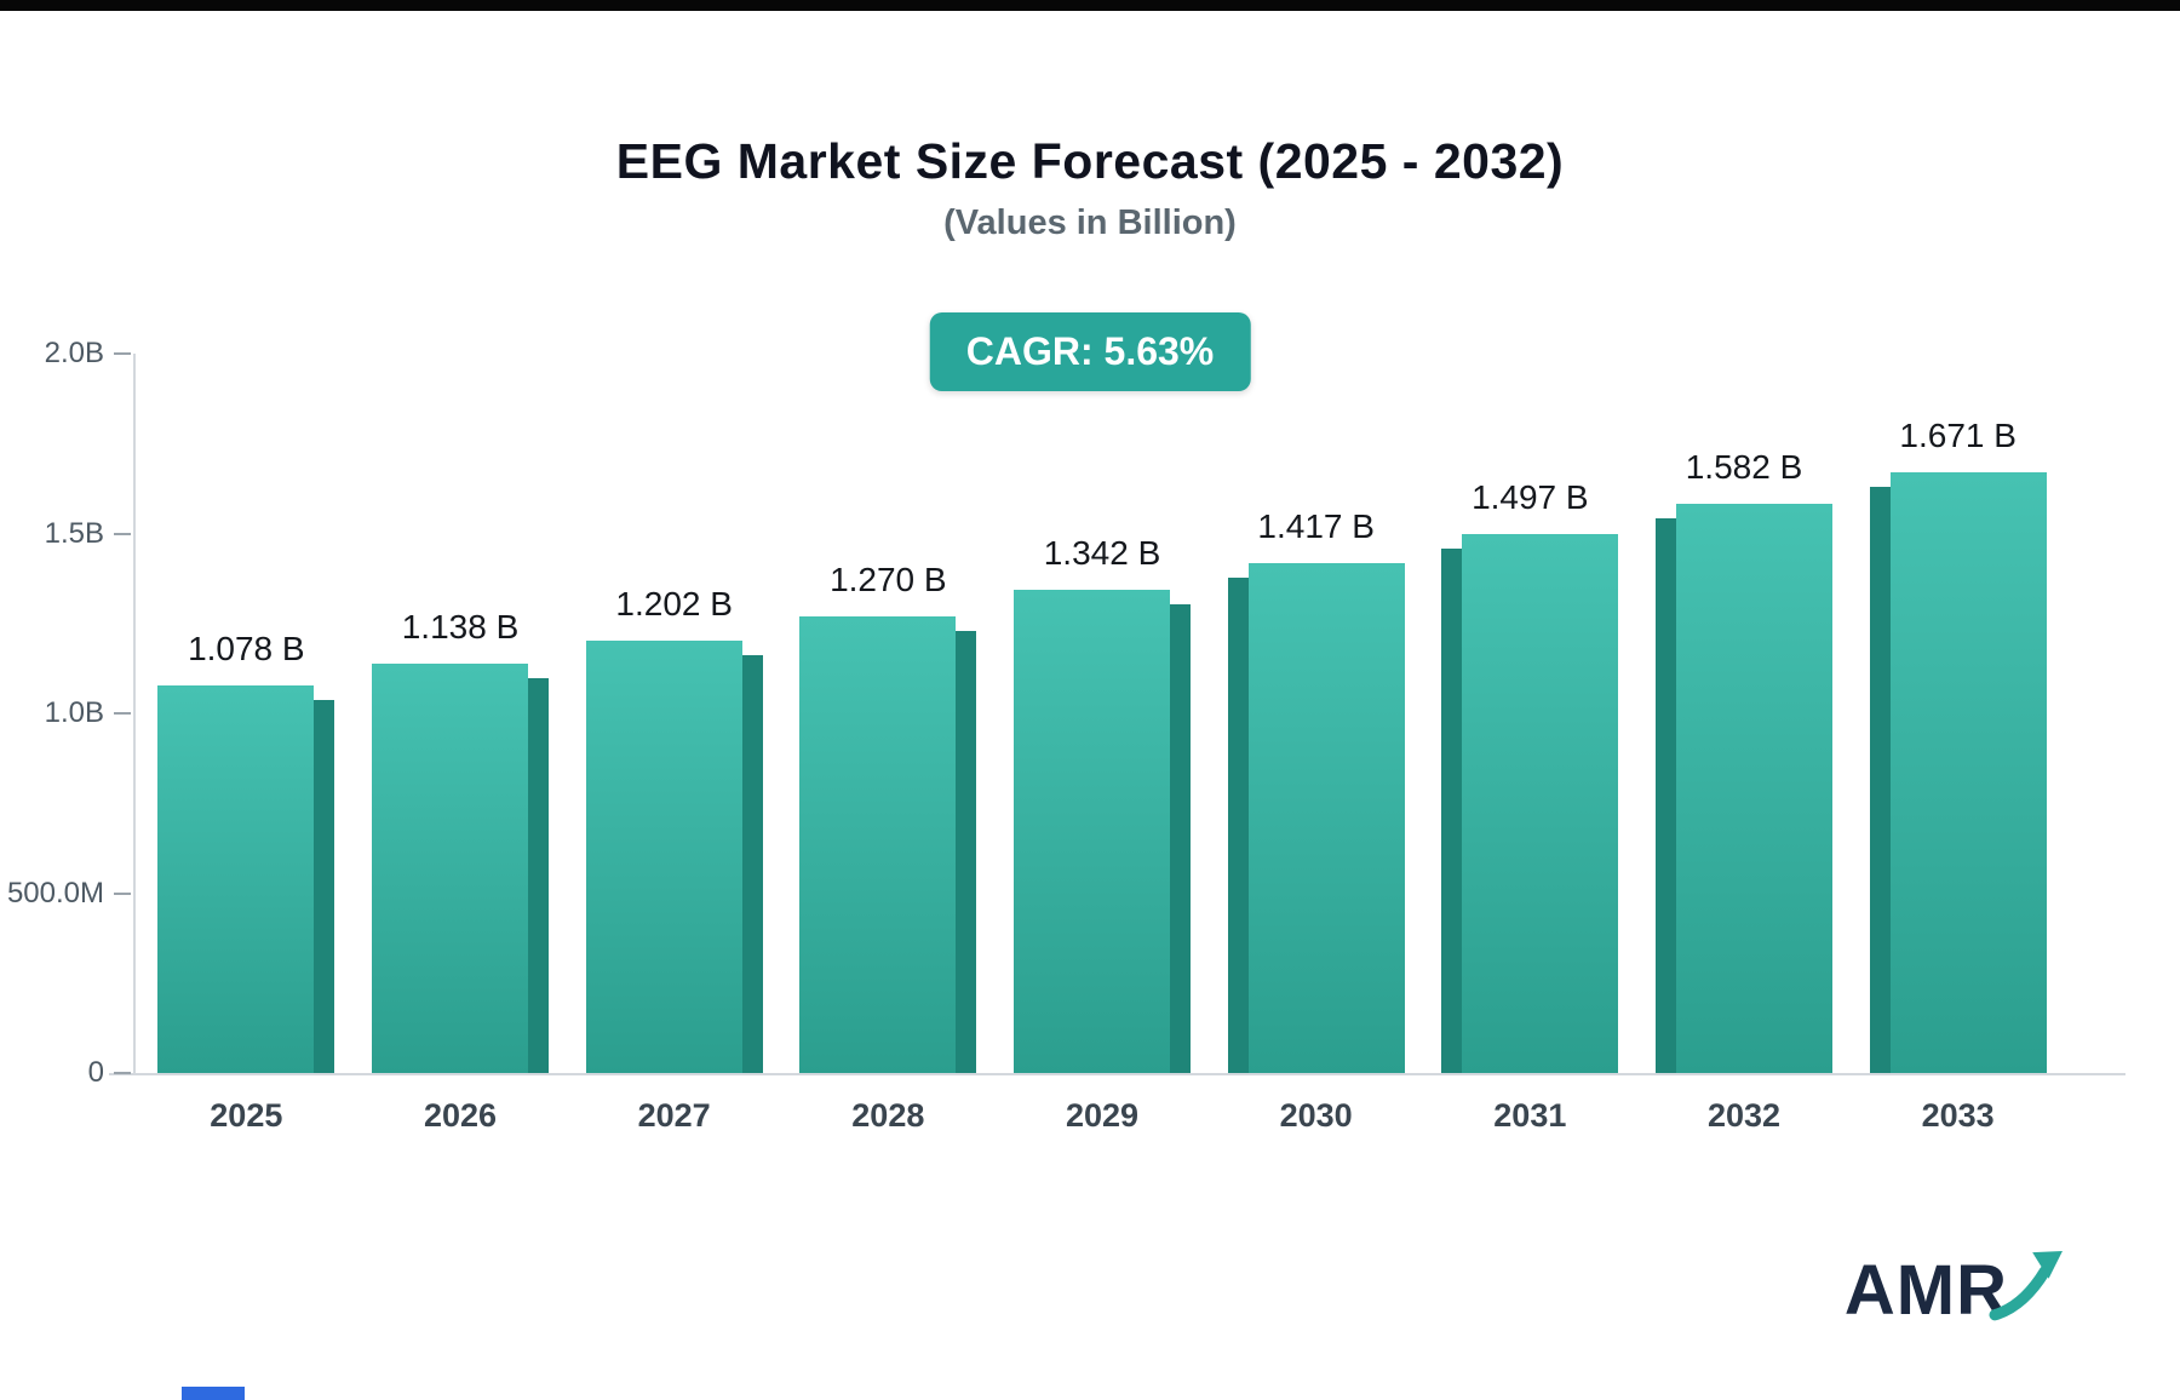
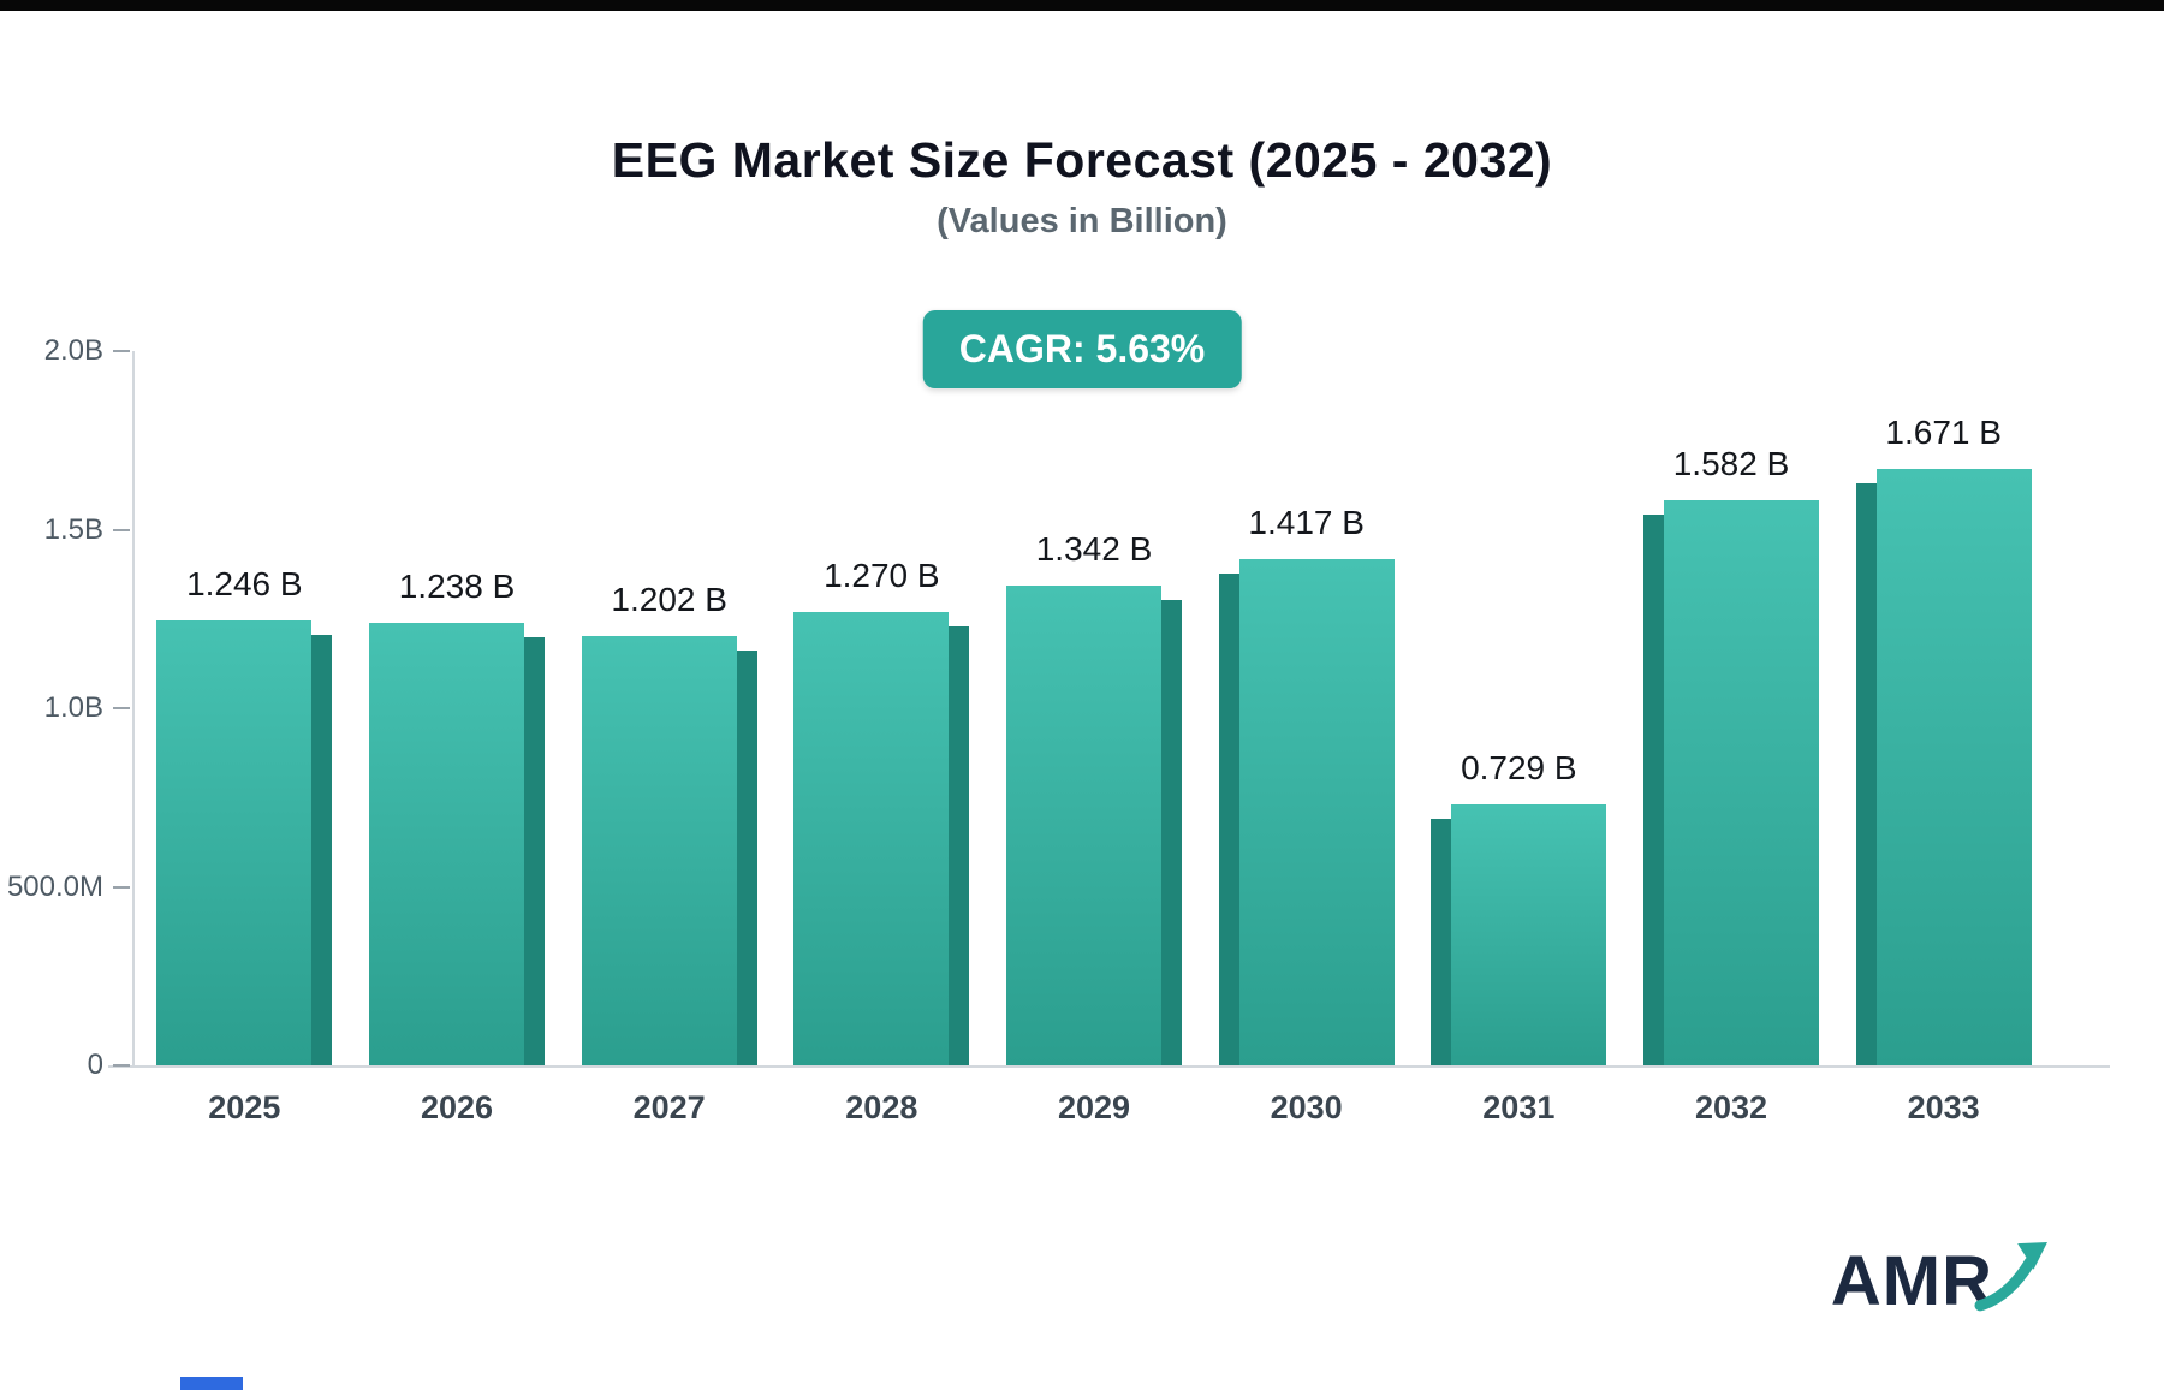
2025: 1.078 -> 1.246
2026: 1.138 -> 1.238
2031: 1.497 -> 0.729
